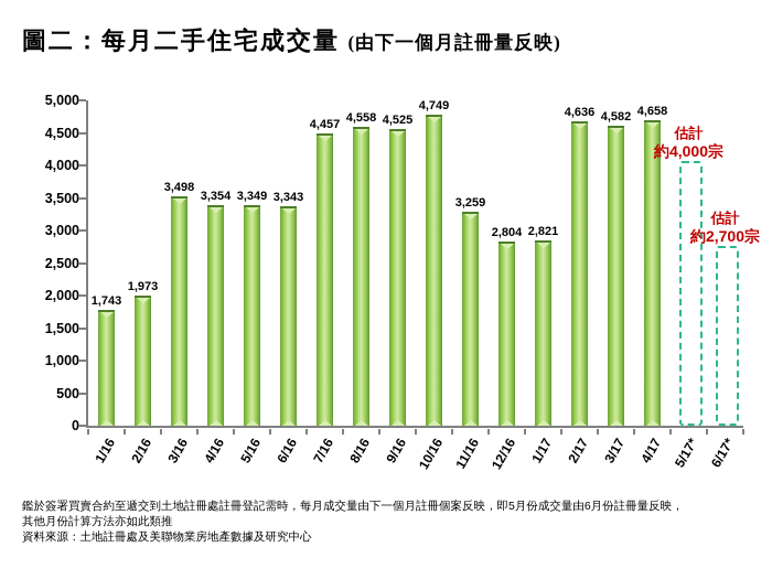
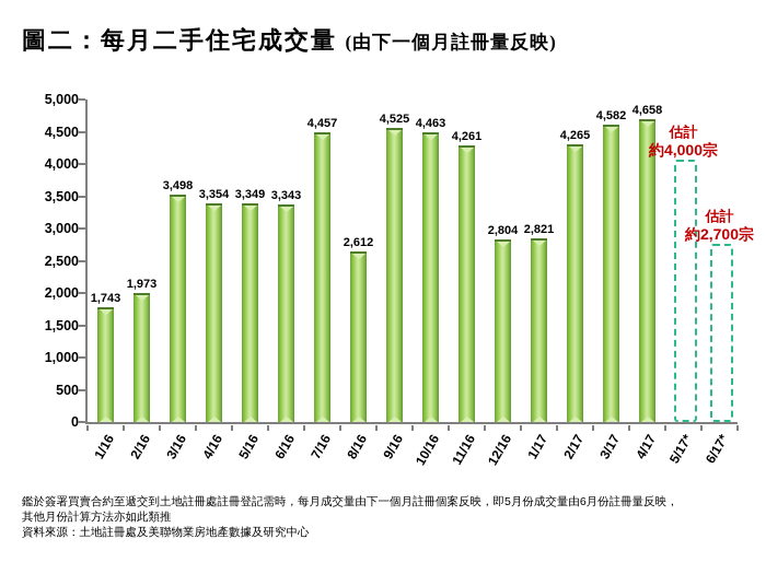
8/16: 4,558 -> 2,612
10/16: 4,749 -> 4,463
11/16: 3,259 -> 4,261
2/17: 4,636 -> 4,265
